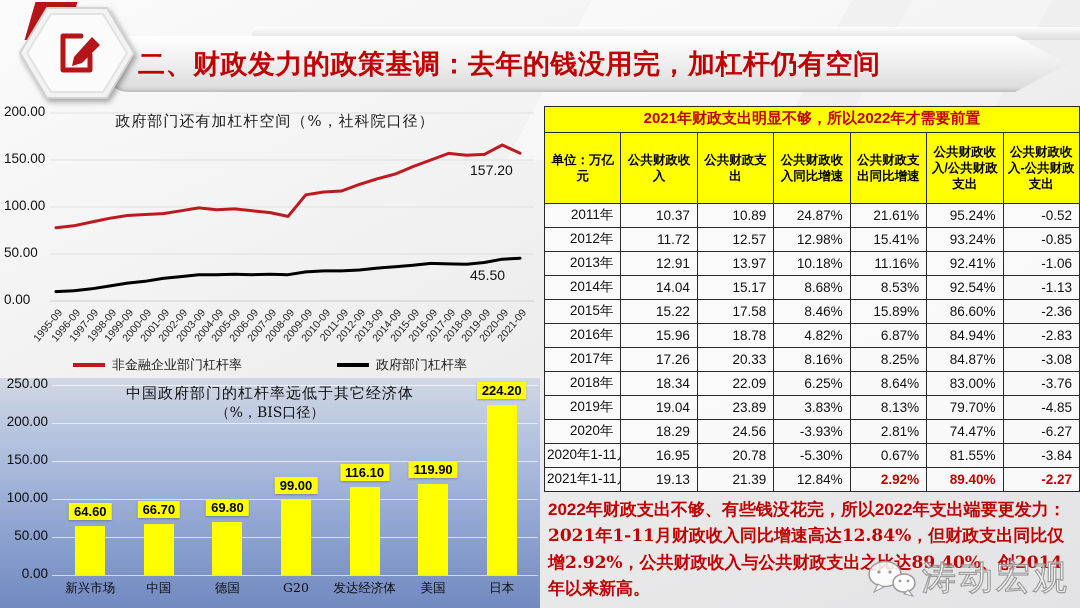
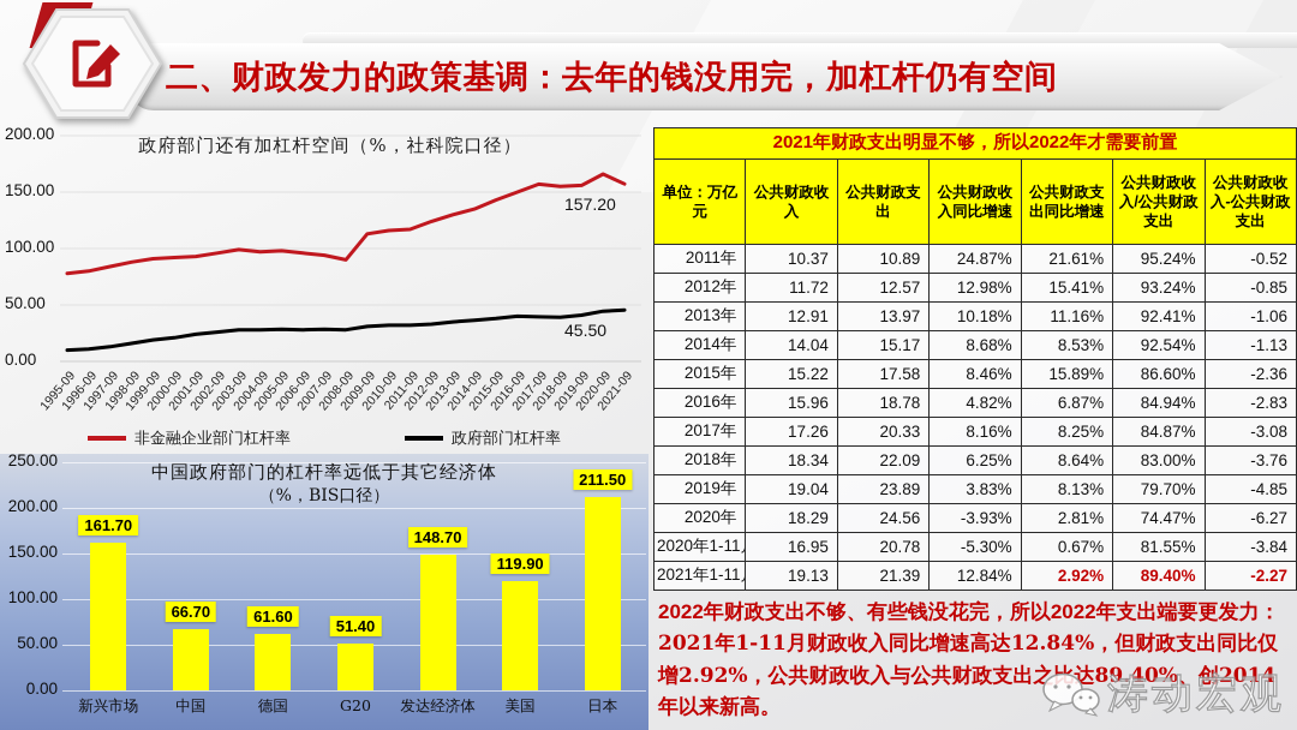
中国政府部门的杠杆率远低于其它经济体/新兴市场: 64.60 -> 161.70
中国政府部门的杠杆率远低于其它经济体/德国: 69.80 -> 61.60
中国政府部门的杠杆率远低于其它经济体/G20: 99.00 -> 51.40
中国政府部门的杠杆率远低于其它经济体/发达经济体: 116.10 -> 148.70
中国政府部门的杠杆率远低于其它经济体/日本: 224.20 -> 211.50
